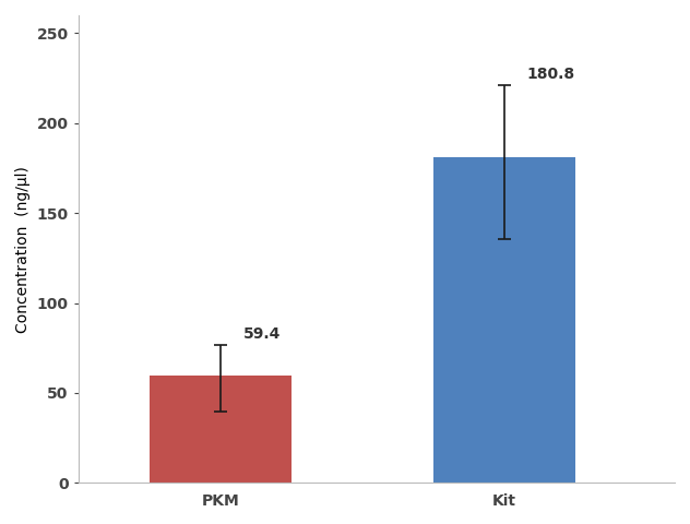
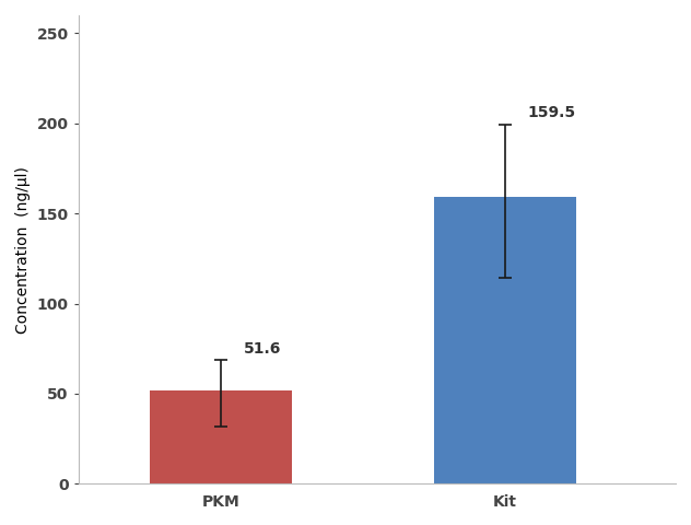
PKM: 59.4 -> 51.6
Kit: 180.8 -> 159.5
